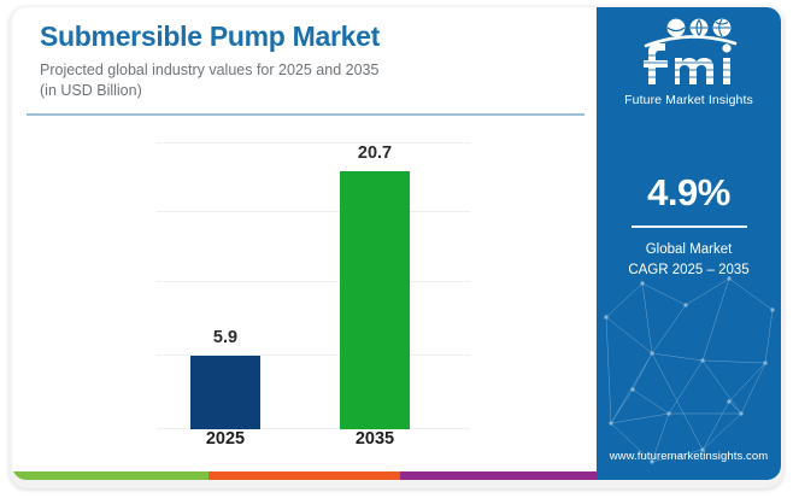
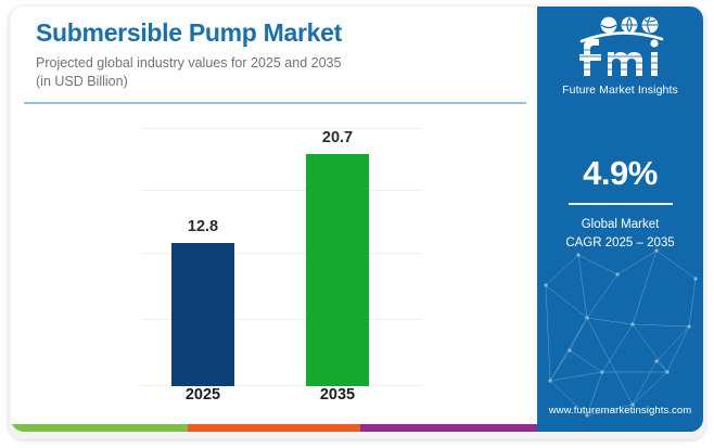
2025: 5.9 -> 12.8
